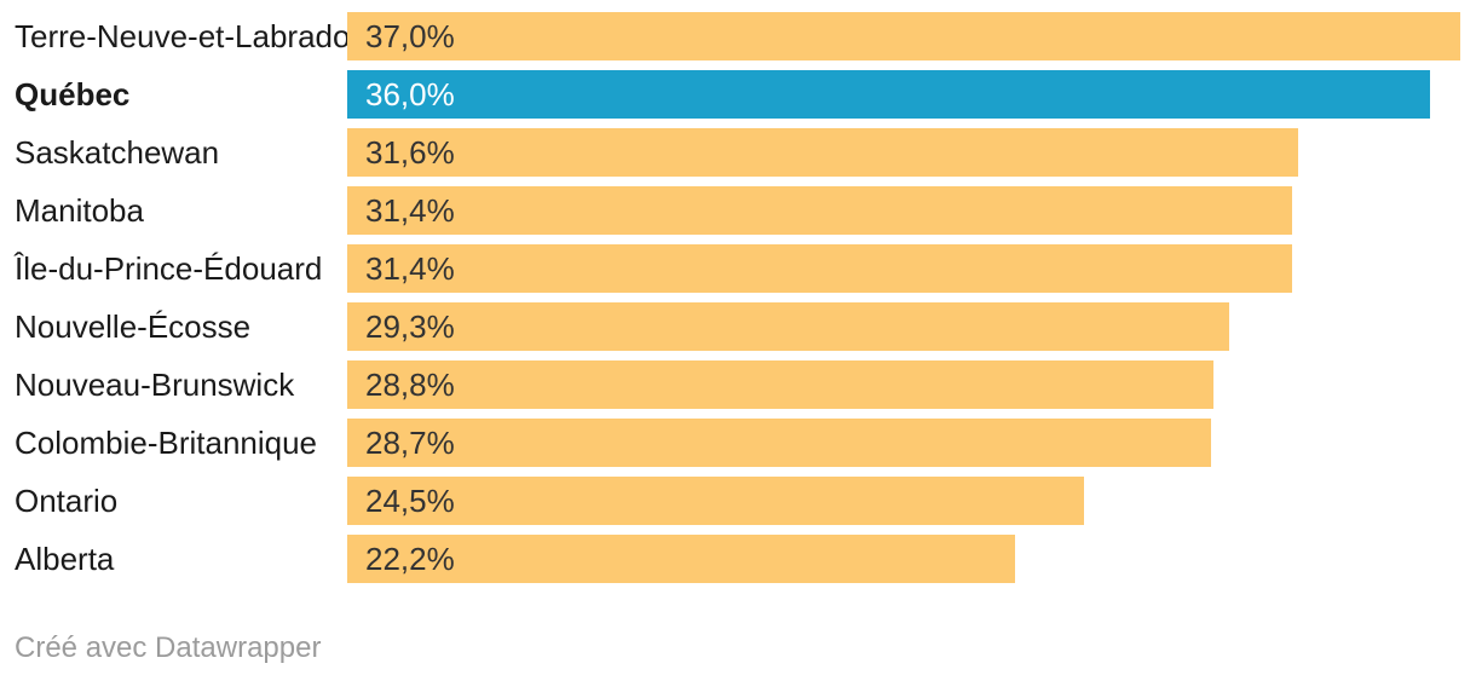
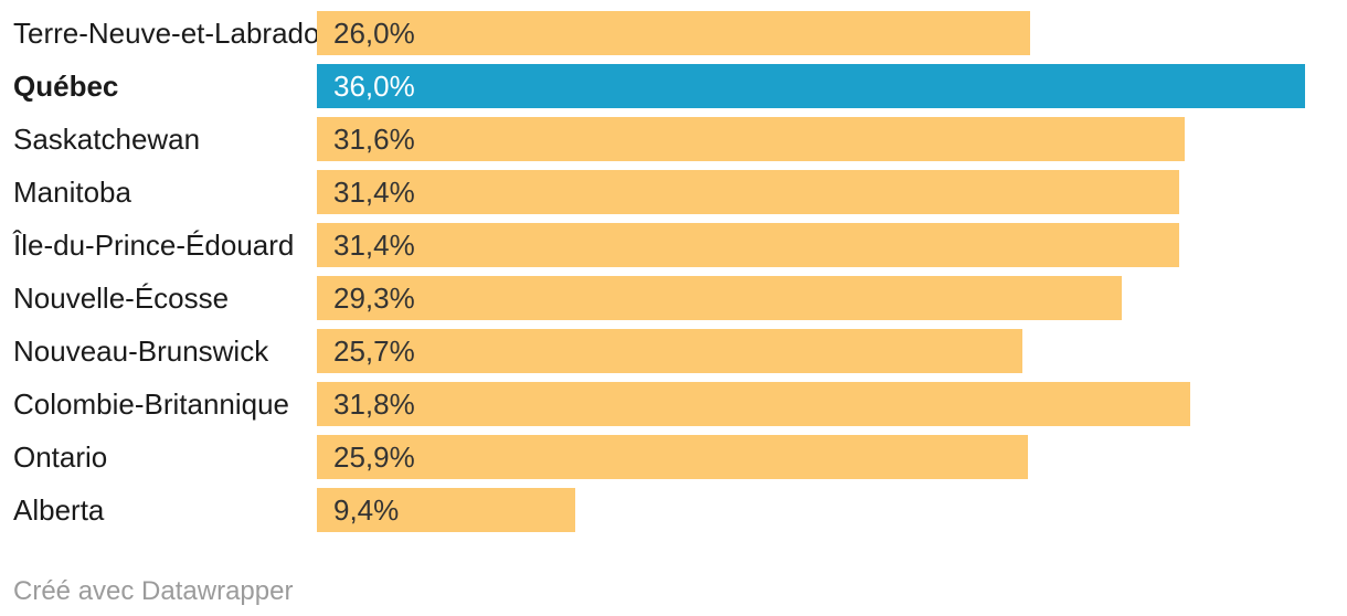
Terre-Neuve-et-Labrador: 37,0% -> 26,0%
Nouveau-Brunswick: 28,8% -> 25,7%
Colombie-Britannique: 28,7% -> 31,8%
Ontario: 24,5% -> 25,9%
Alberta: 22,2% -> 9,4%
